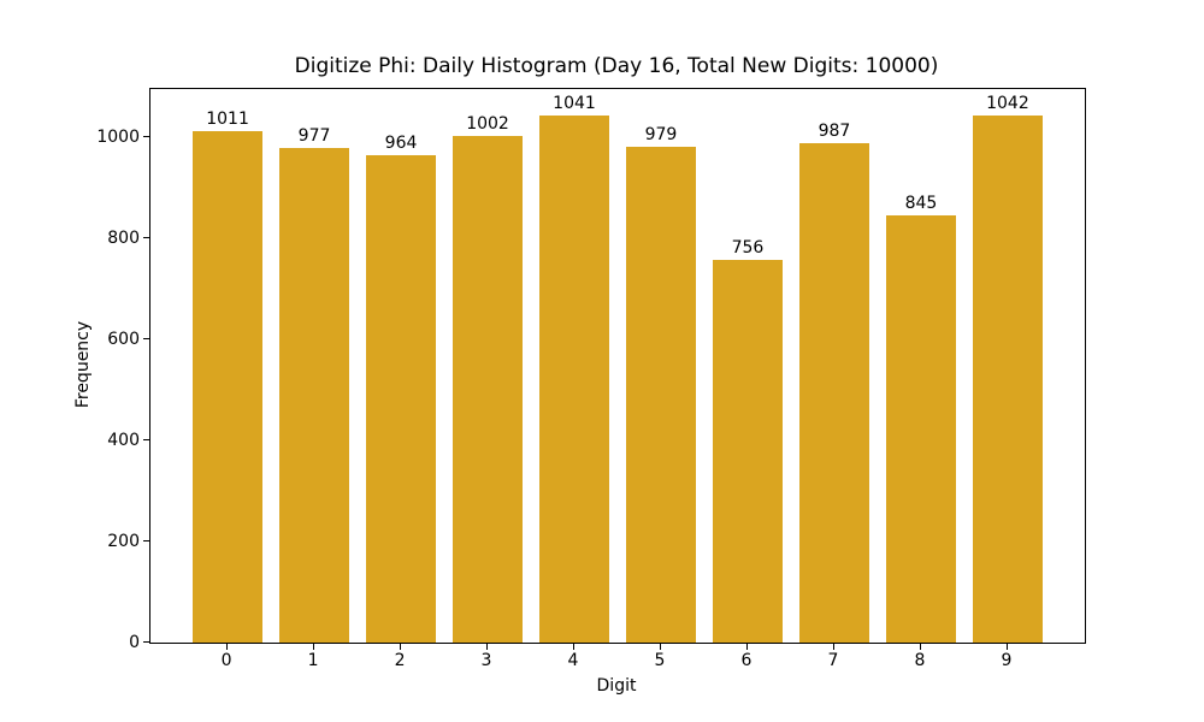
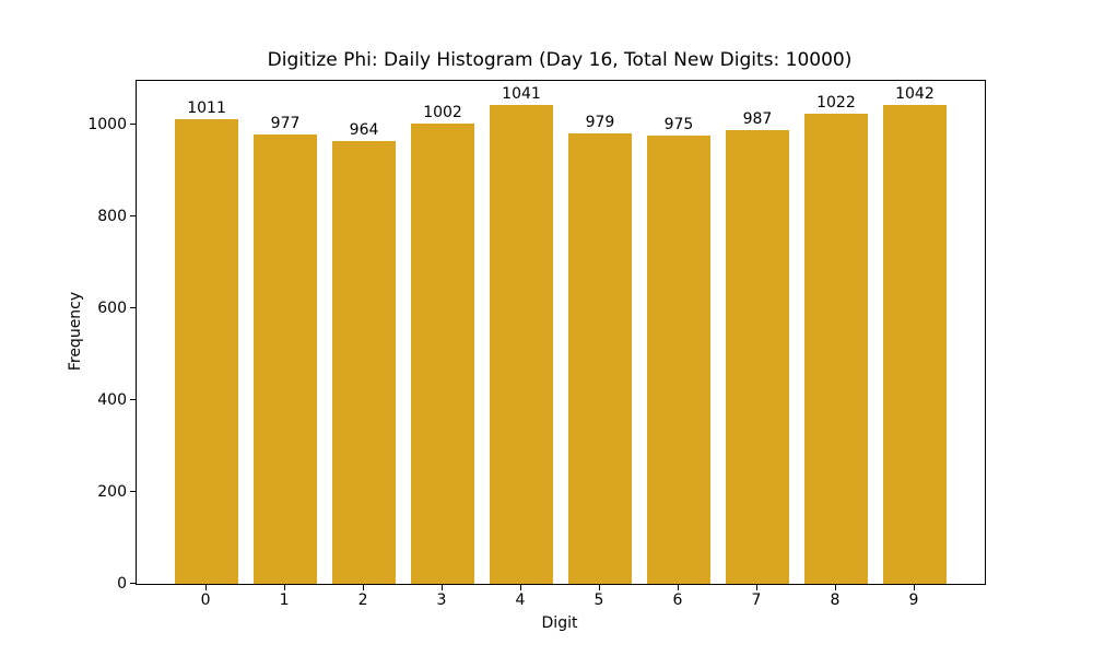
6: 756 -> 975
8: 845 -> 1022
